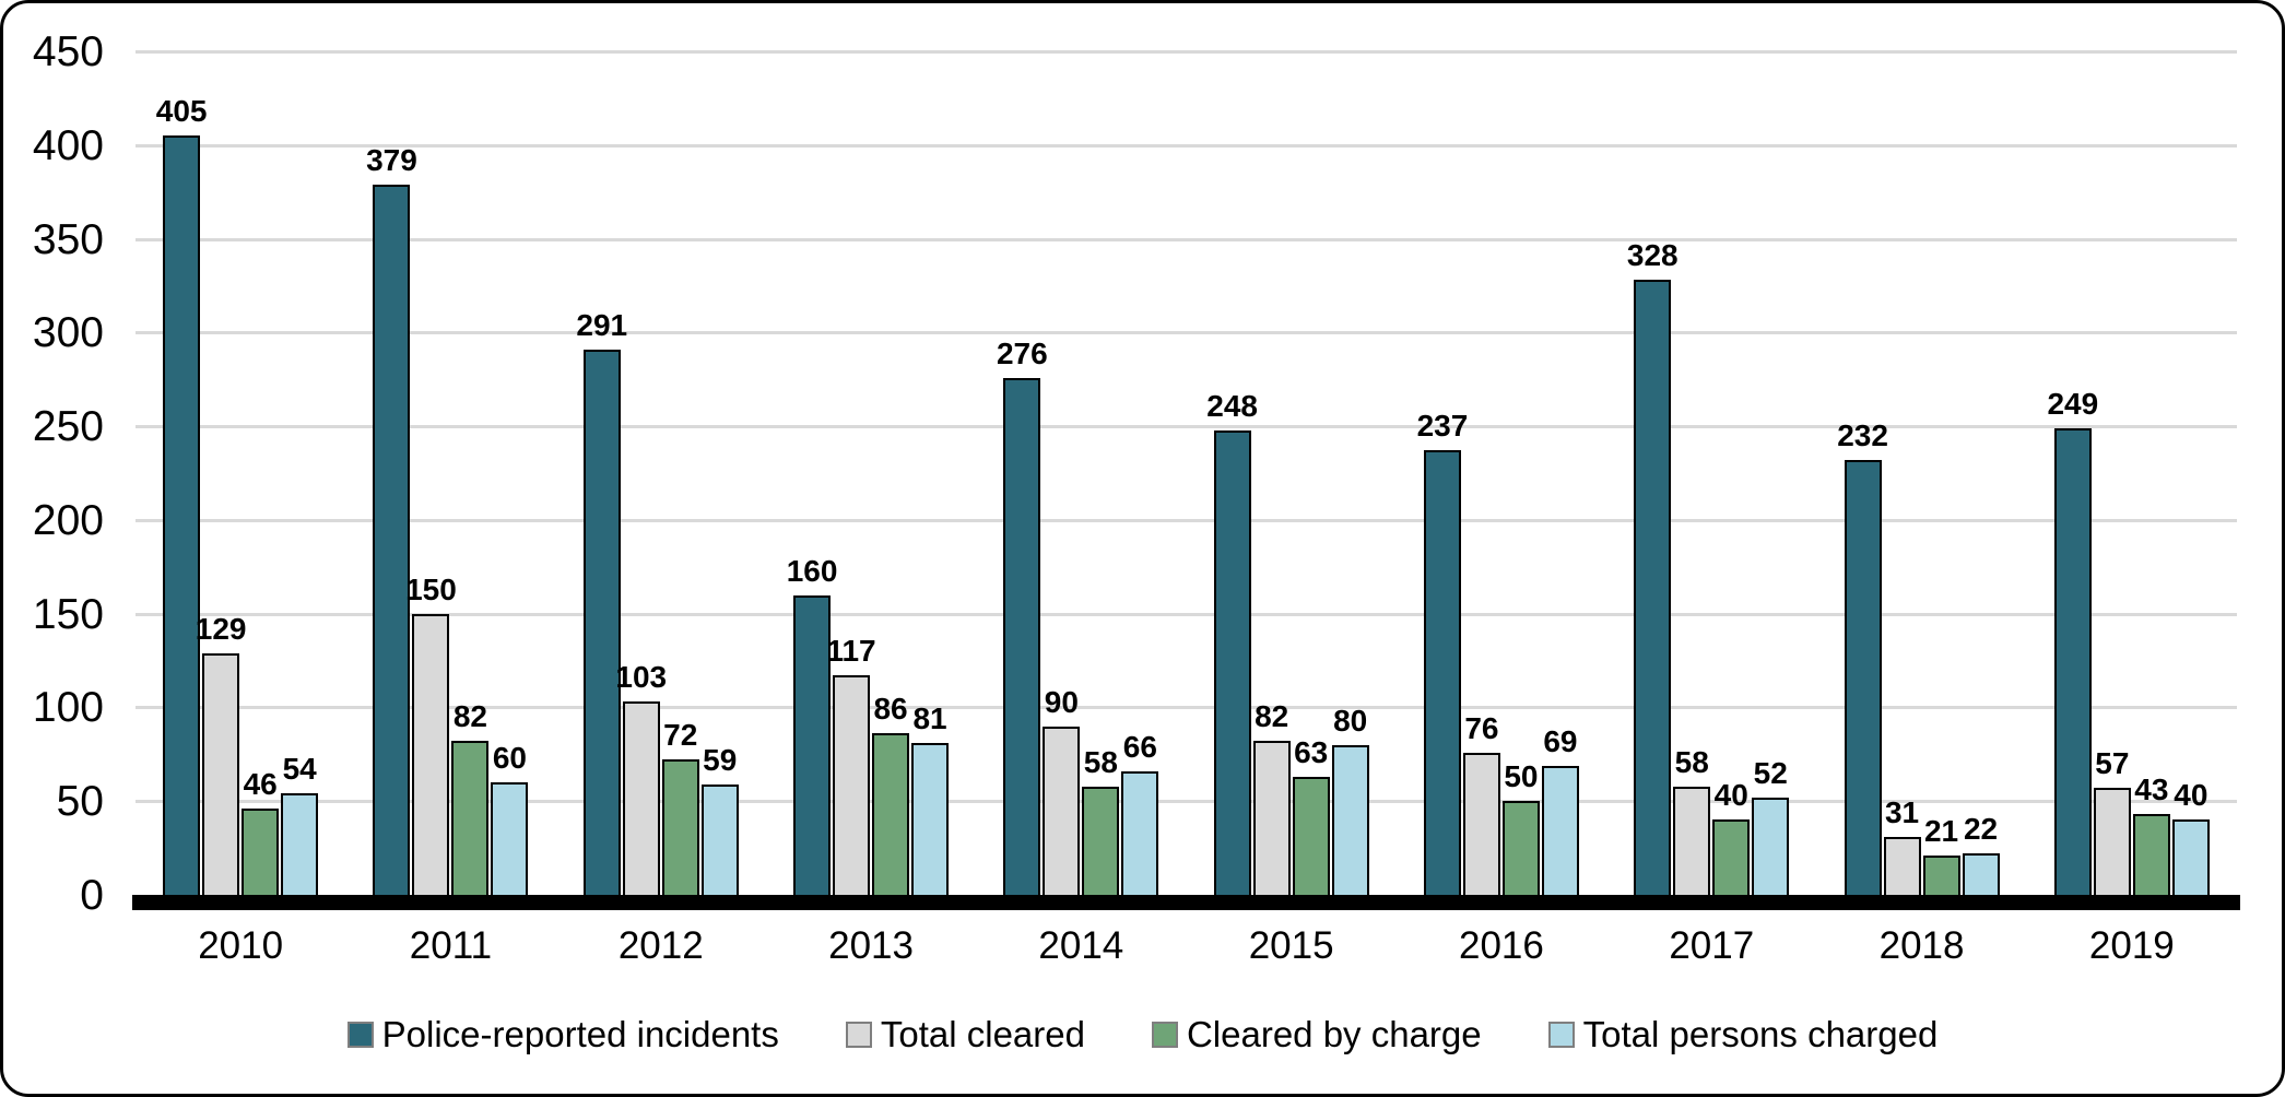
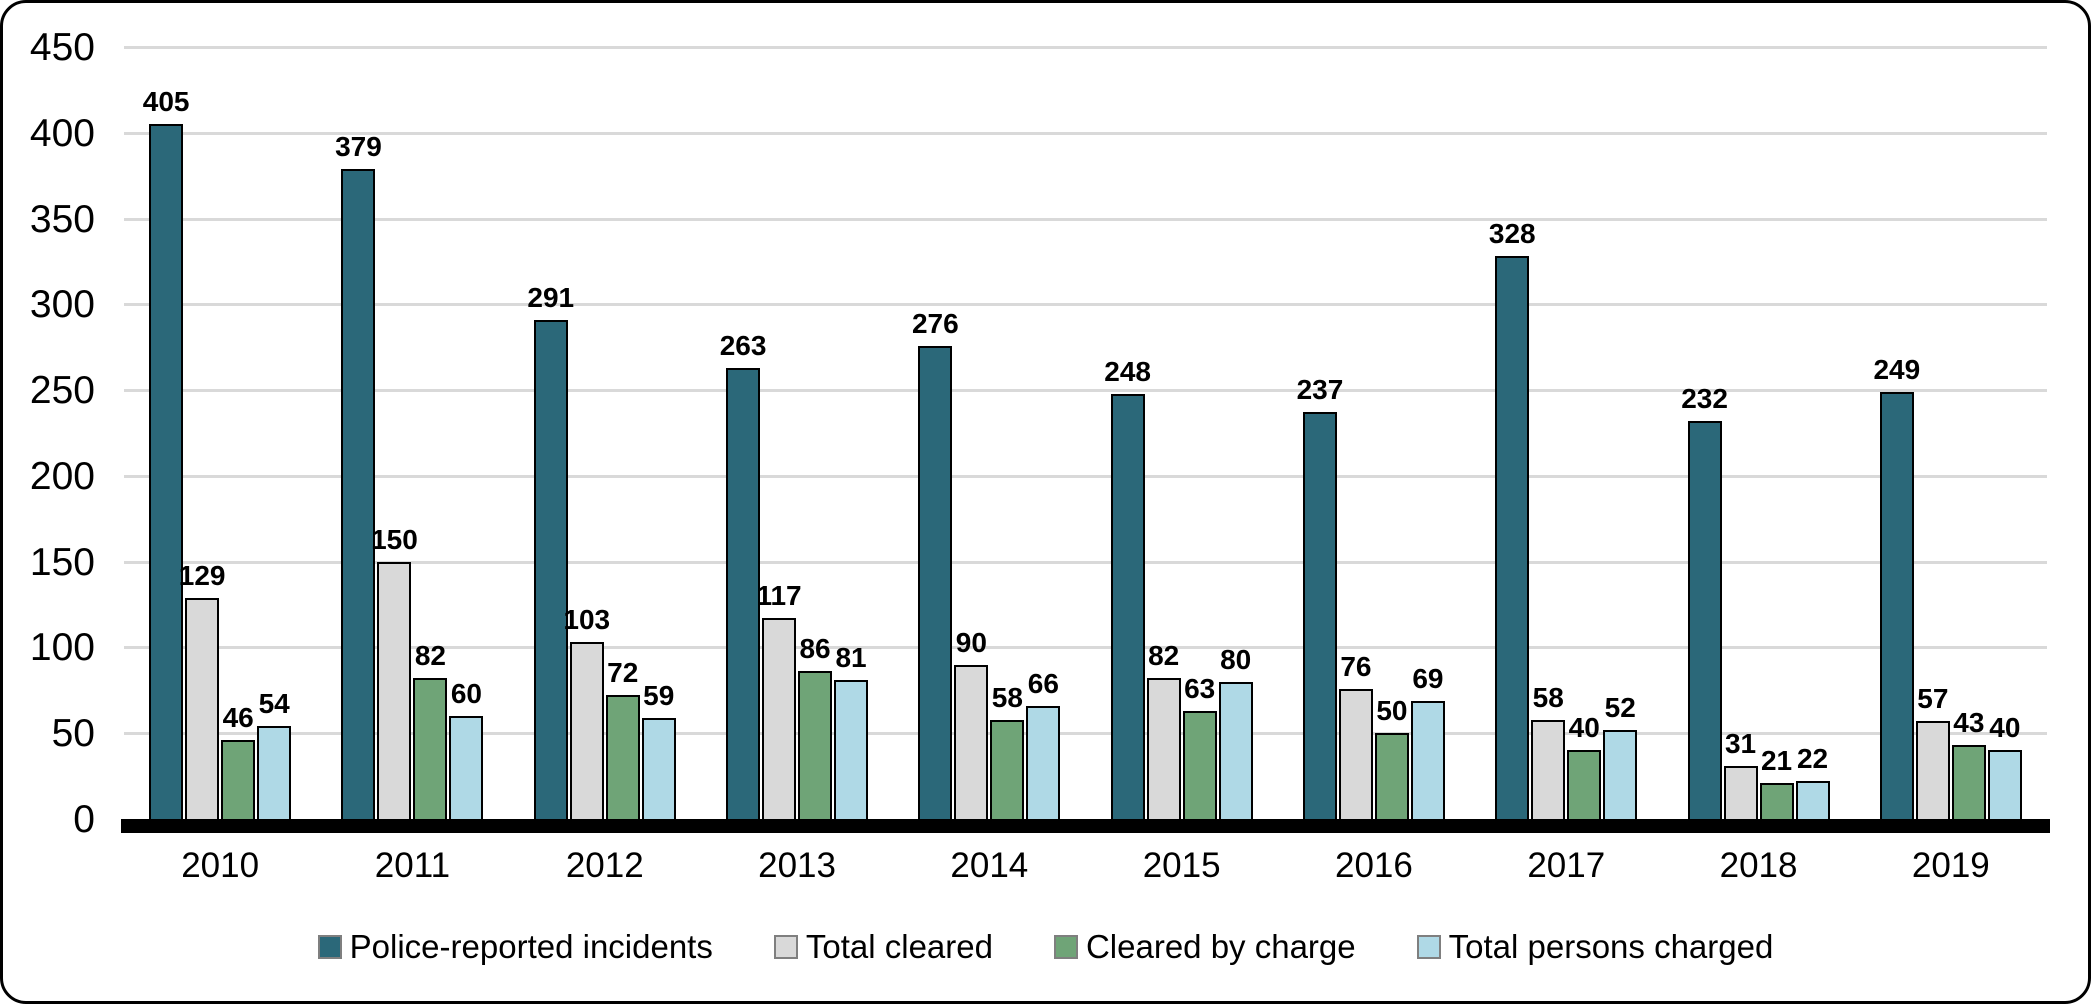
Police-reported incidents/2013: 160 -> 263
